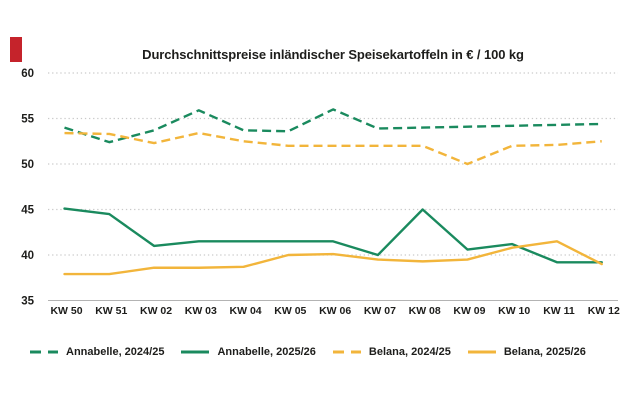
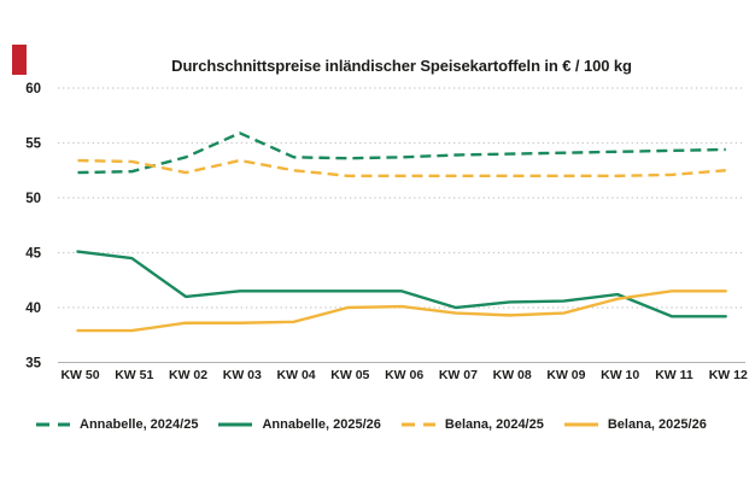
Annabelle, 2024/25/KW 50: 54 -> 52
Annabelle, 2024/25/KW 06: 56 -> 54
Annabelle, 2025/26/KW 08: 45 -> 40
Belana, 2024/25/KW 09: 50 -> 52
Belana, 2025/26/KW 12: 39 -> 42
